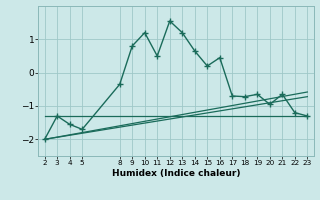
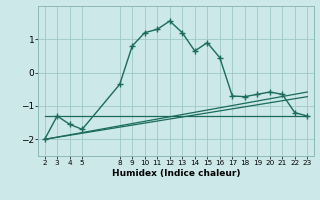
11: 0.50 -> 1.30
15: 0.20 -> 0.90
20: -0.95 -> -0.58
